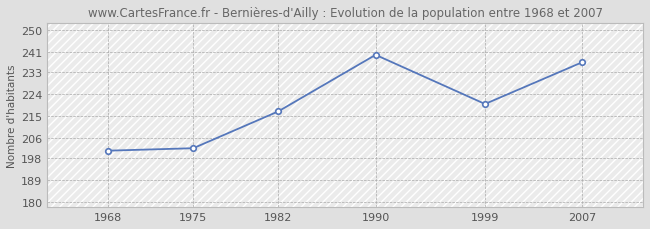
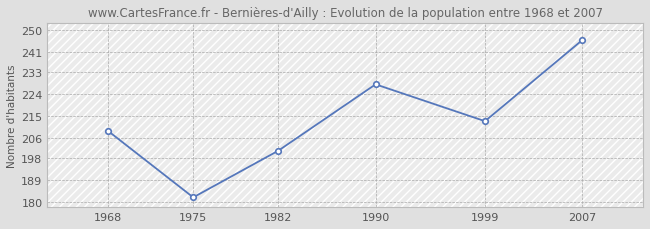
1968: 201 -> 209
1975: 202 -> 182
1982: 217 -> 201
1990: 240 -> 228
1999: 220 -> 213
2007: 237 -> 246
